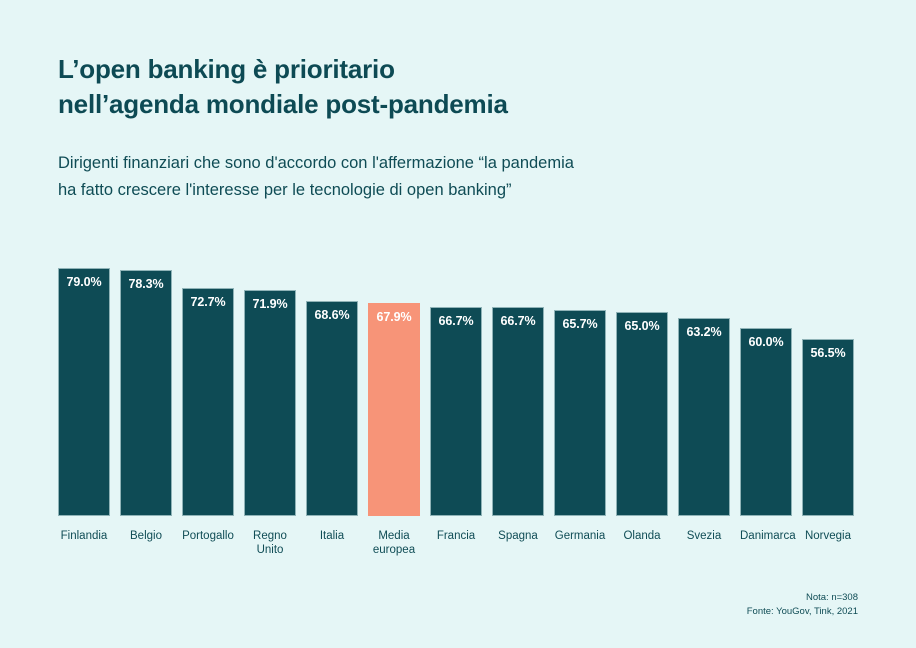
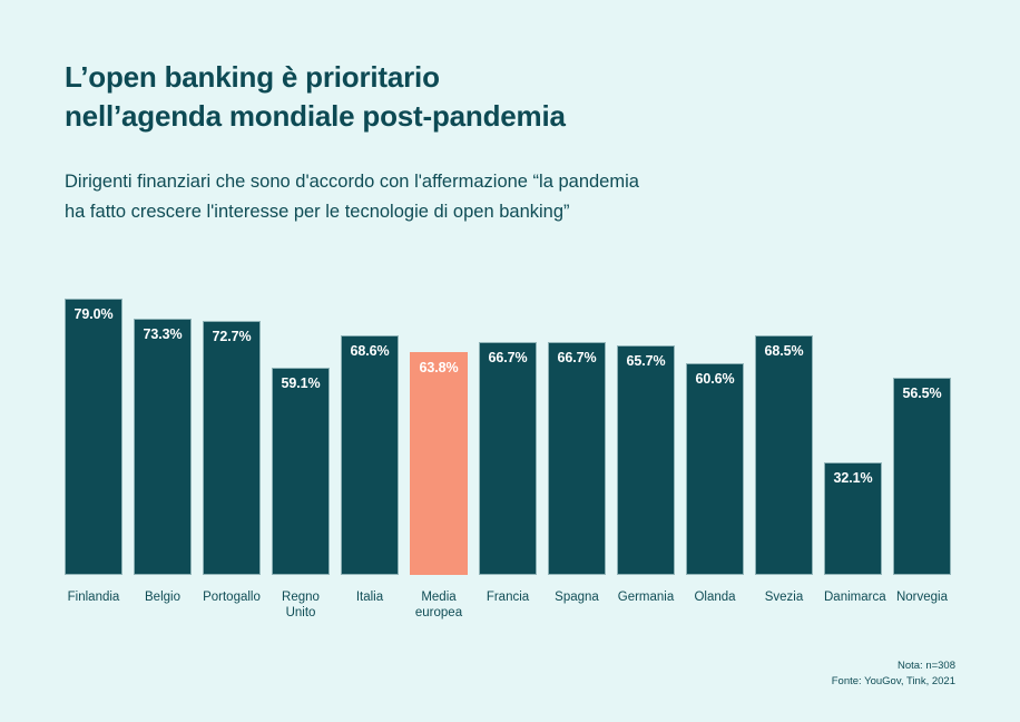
Belgio: 78.3% -> 73.3%
Regno Unito: 71.9% -> 59.1%
Media europea: 67.9% -> 63.8%
Olanda: 65.0% -> 60.6%
Svezia: 63.2% -> 68.5%
Danimarca: 60.0% -> 32.1%
